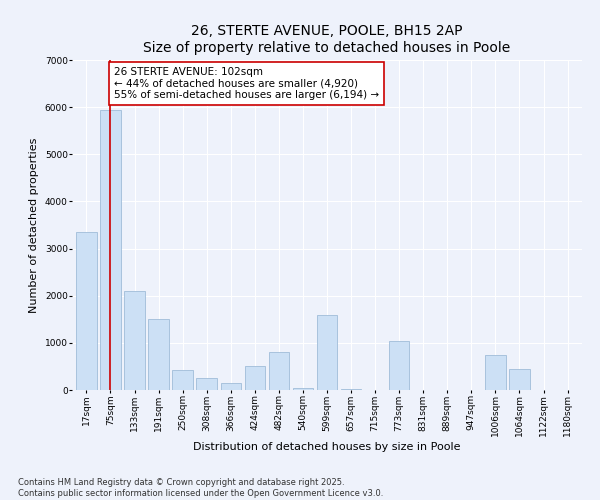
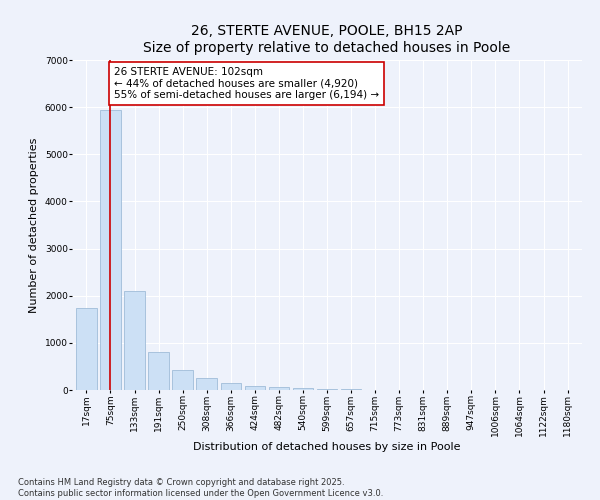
17sqm: 3350 -> 1750
191sqm: 1500 -> 800
424sqm: 500 -> 90
482sqm: 800 -> 60
599sqm: 1600 -> 30
773sqm: 1050 -> 0
1006sqm: 750 -> 0
1064sqm: 450 -> 0
